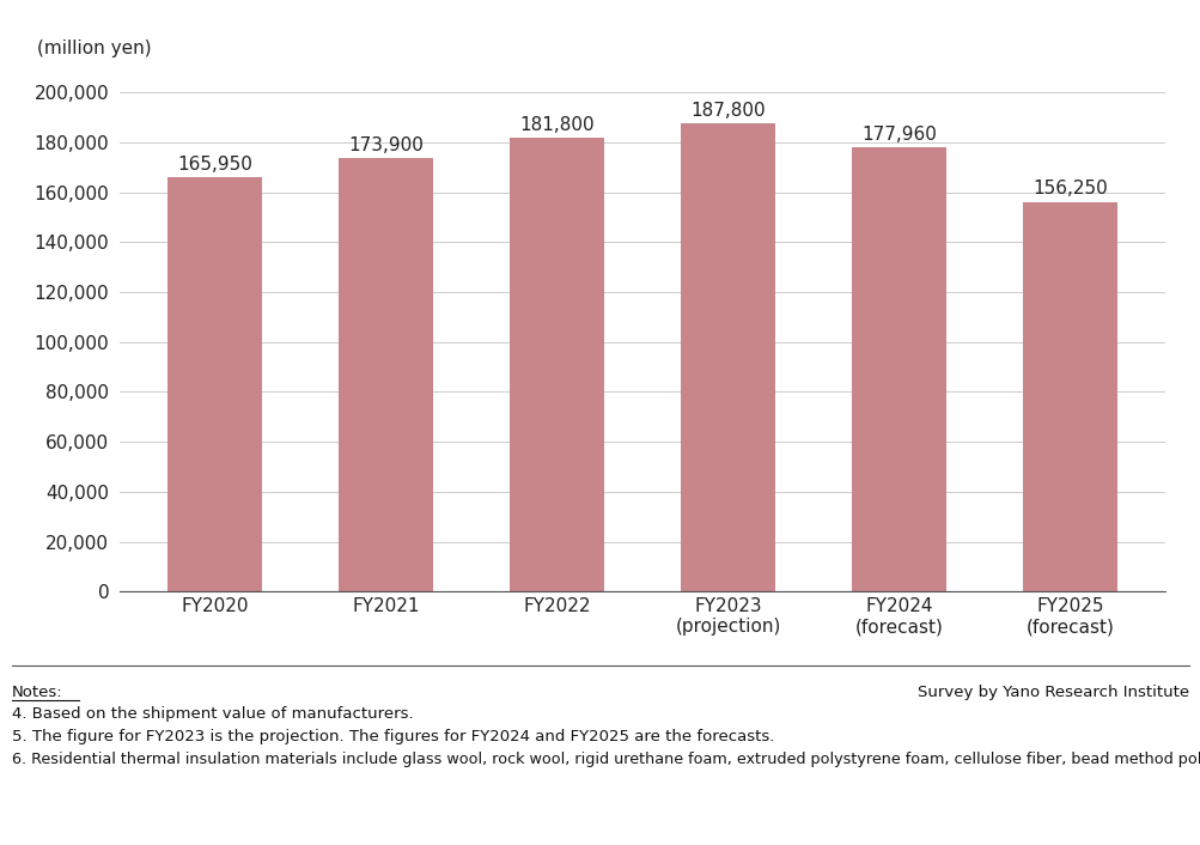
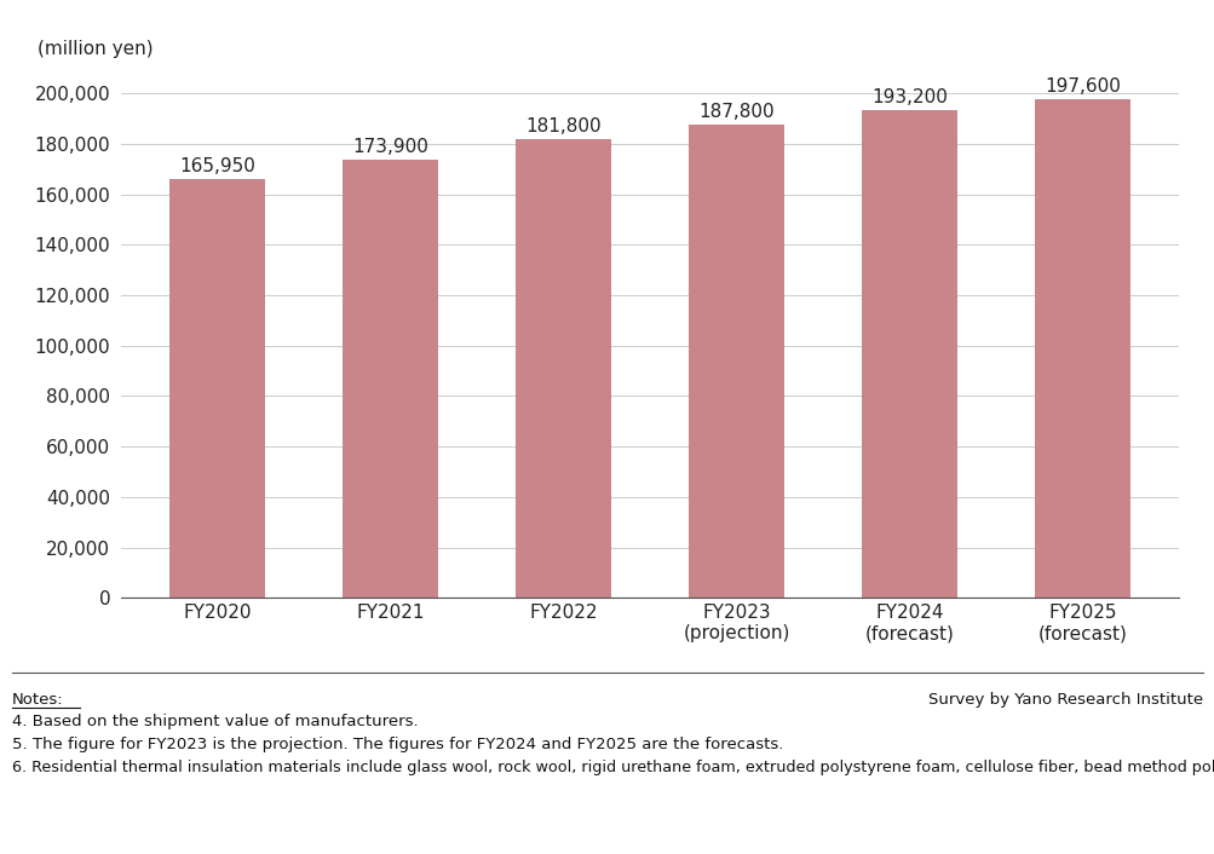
FY2024 (forecast): 177,960 -> 193,200
FY2025 (forecast): 156,250 -> 197,600
